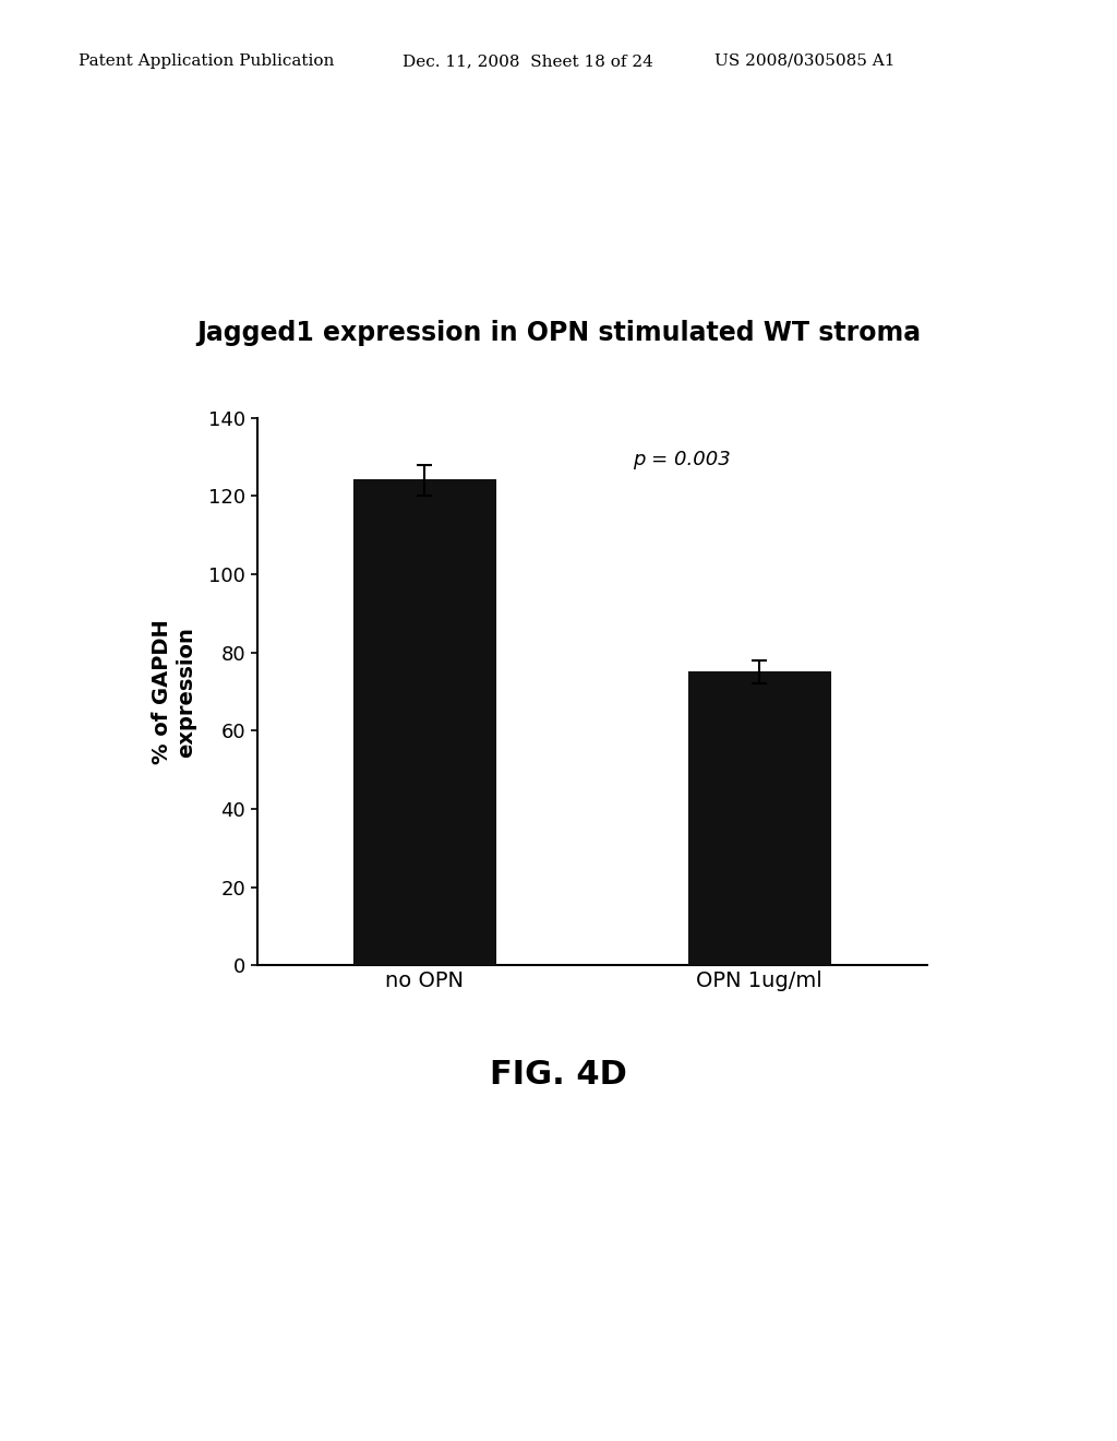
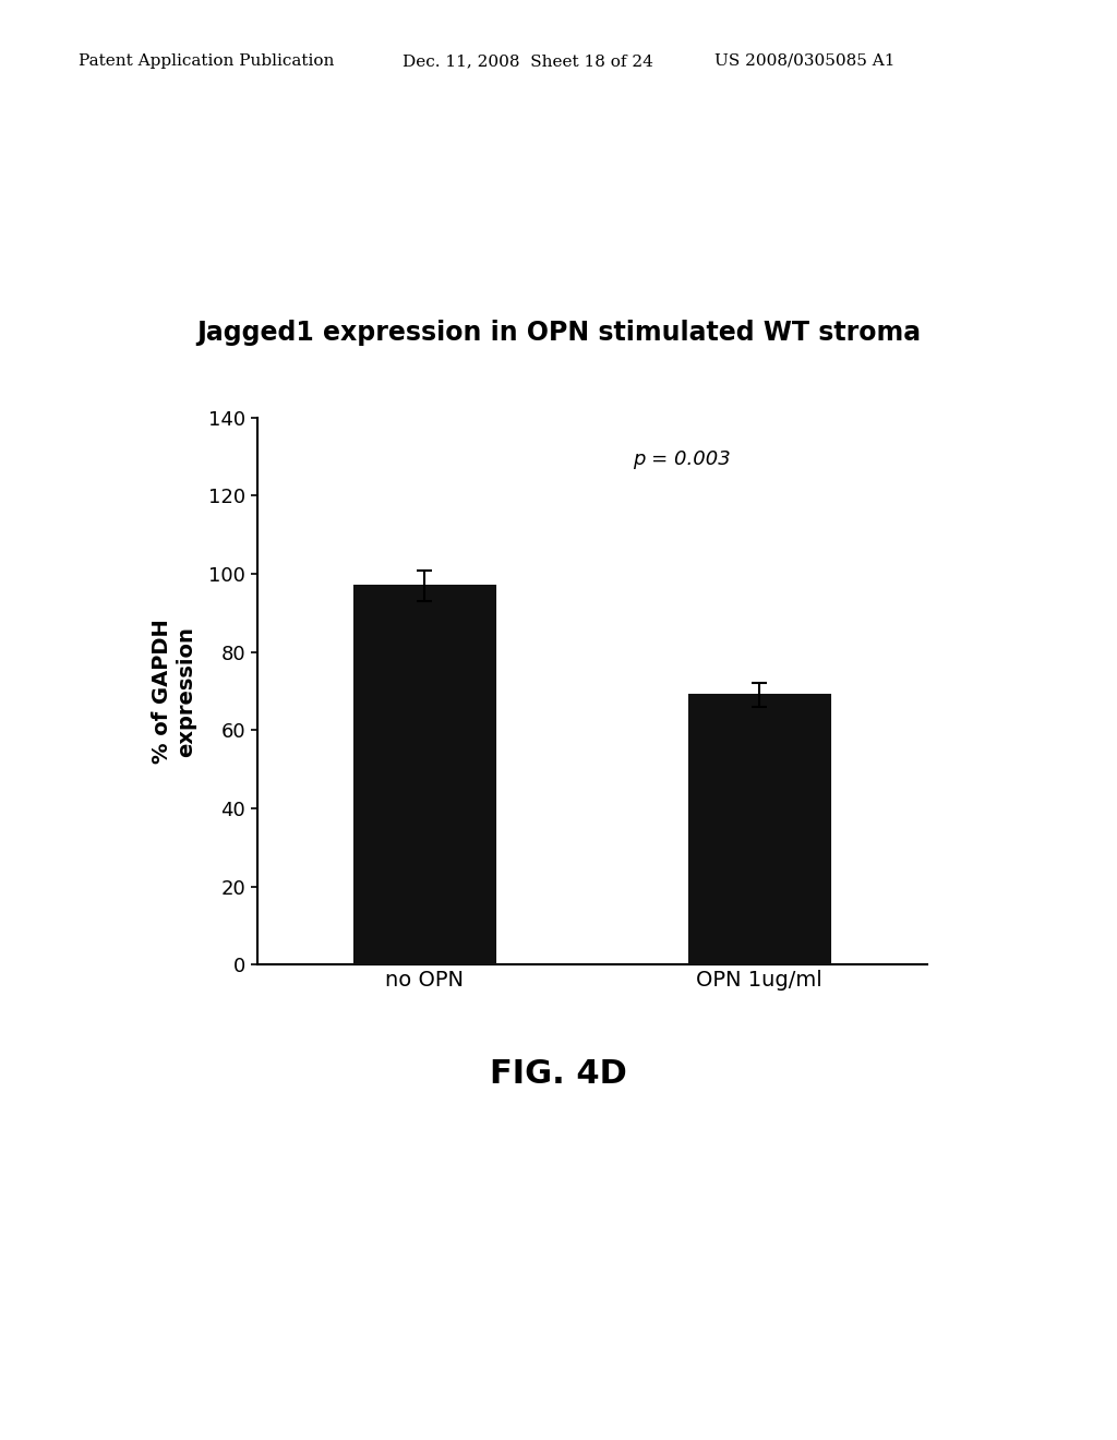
no OPN: 124 -> 97
OPN 1ug/ml: 75 -> 69
